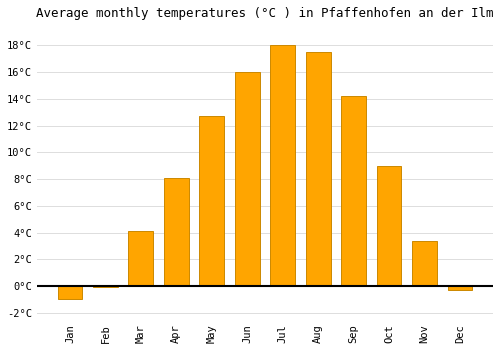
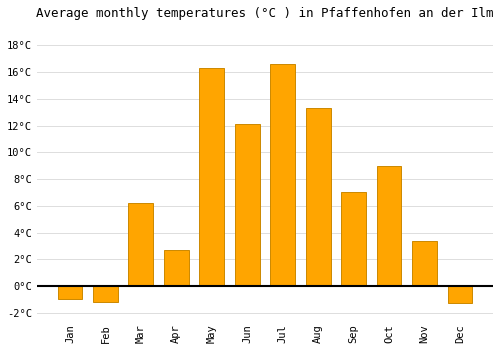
Feb: -0.1°C -> -1.2°C
Mar: 4.1°C -> 6.2°C
Apr: 8.1°C -> 2.7°C
May: 12.7°C -> 16.3°C
Jun: 16.0°C -> 12.1°C
Jul: 18.0°C -> 16.6°C
Aug: 17.5°C -> 13.3°C
Sep: 14.2°C -> 7.0°C
Dec: -0.3°C -> -1.3°C
